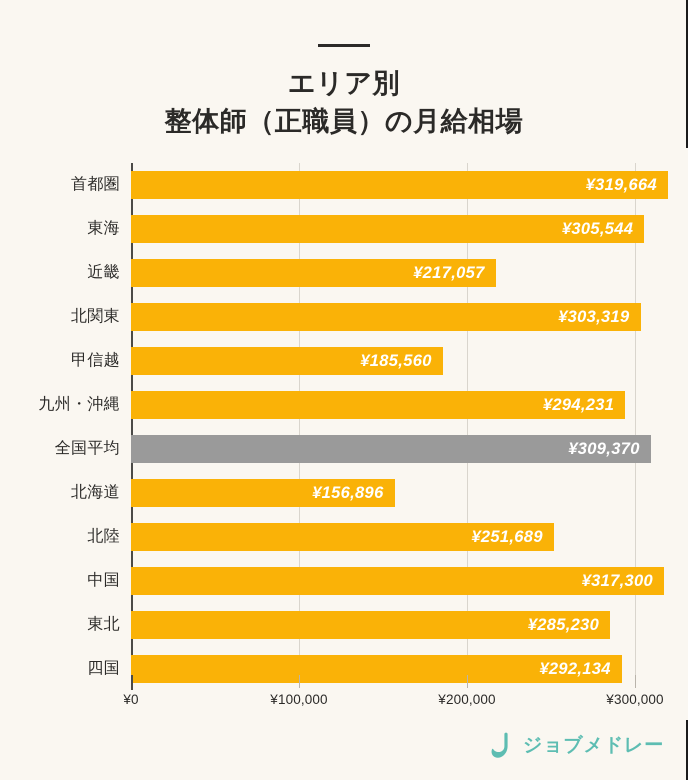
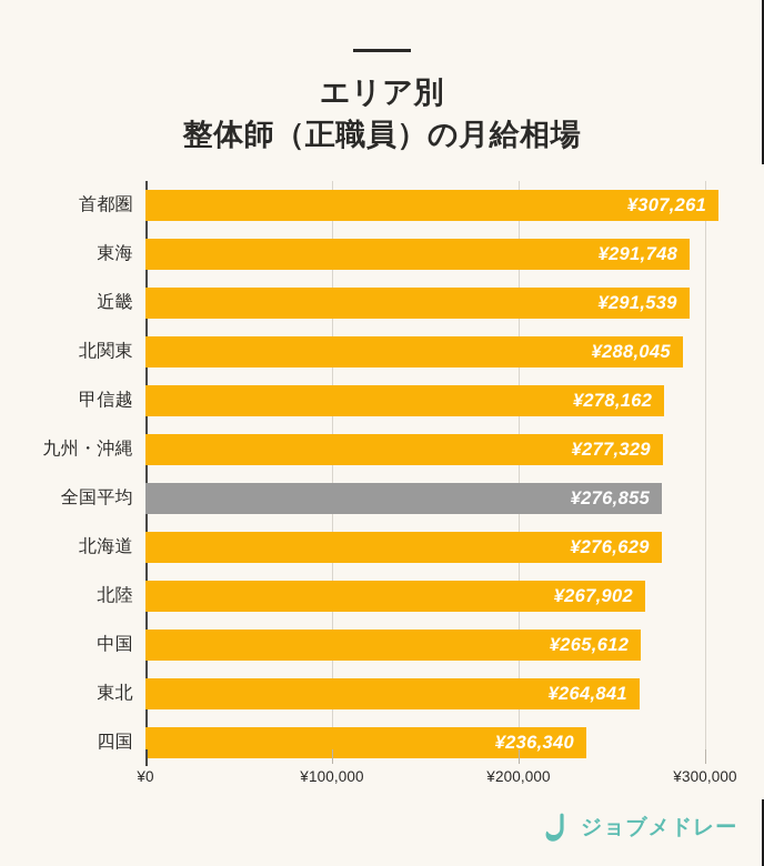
首都圏: ¥319,664 -> ¥307,261
東海: ¥305,544 -> ¥291,748
近畿: ¥217,057 -> ¥291,539
北関東: ¥303,319 -> ¥288,045
甲信越: ¥185,560 -> ¥278,162
九州・沖縄: ¥294,231 -> ¥277,329
全国平均: ¥309,370 -> ¥276,855
北海道: ¥156,896 -> ¥276,629
北陸: ¥251,689 -> ¥267,902
中国: ¥317,300 -> ¥265,612
東北: ¥285,230 -> ¥264,841
四国: ¥292,134 -> ¥236,340
